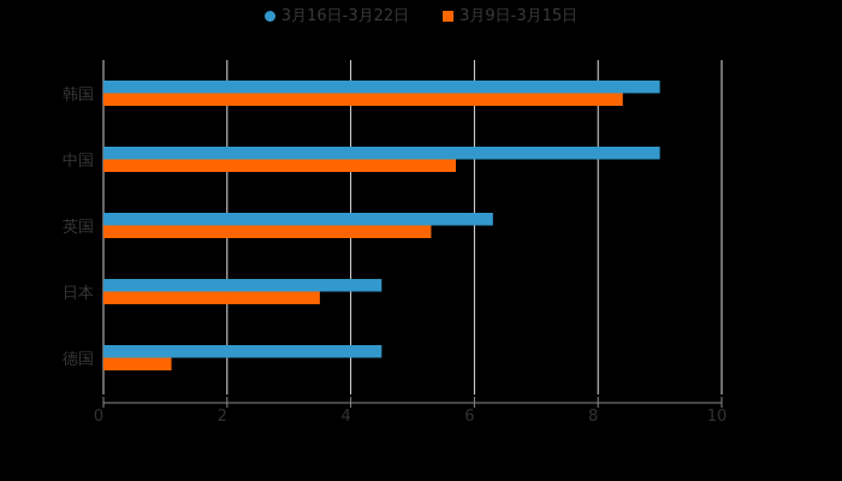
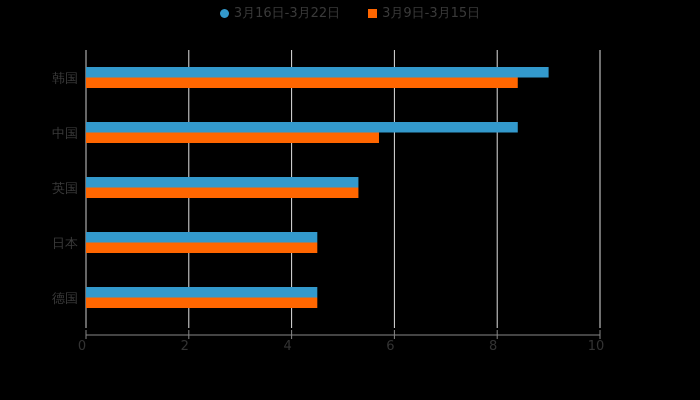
3月16日-3月22日/中国: 9.0 -> 8.4
3月16日-3月22日/英国: 6.3 -> 5.3
3月9日-3月15日/日本: 3.5 -> 4.5
3月9日-3月15日/德国: 1.1 -> 4.5
